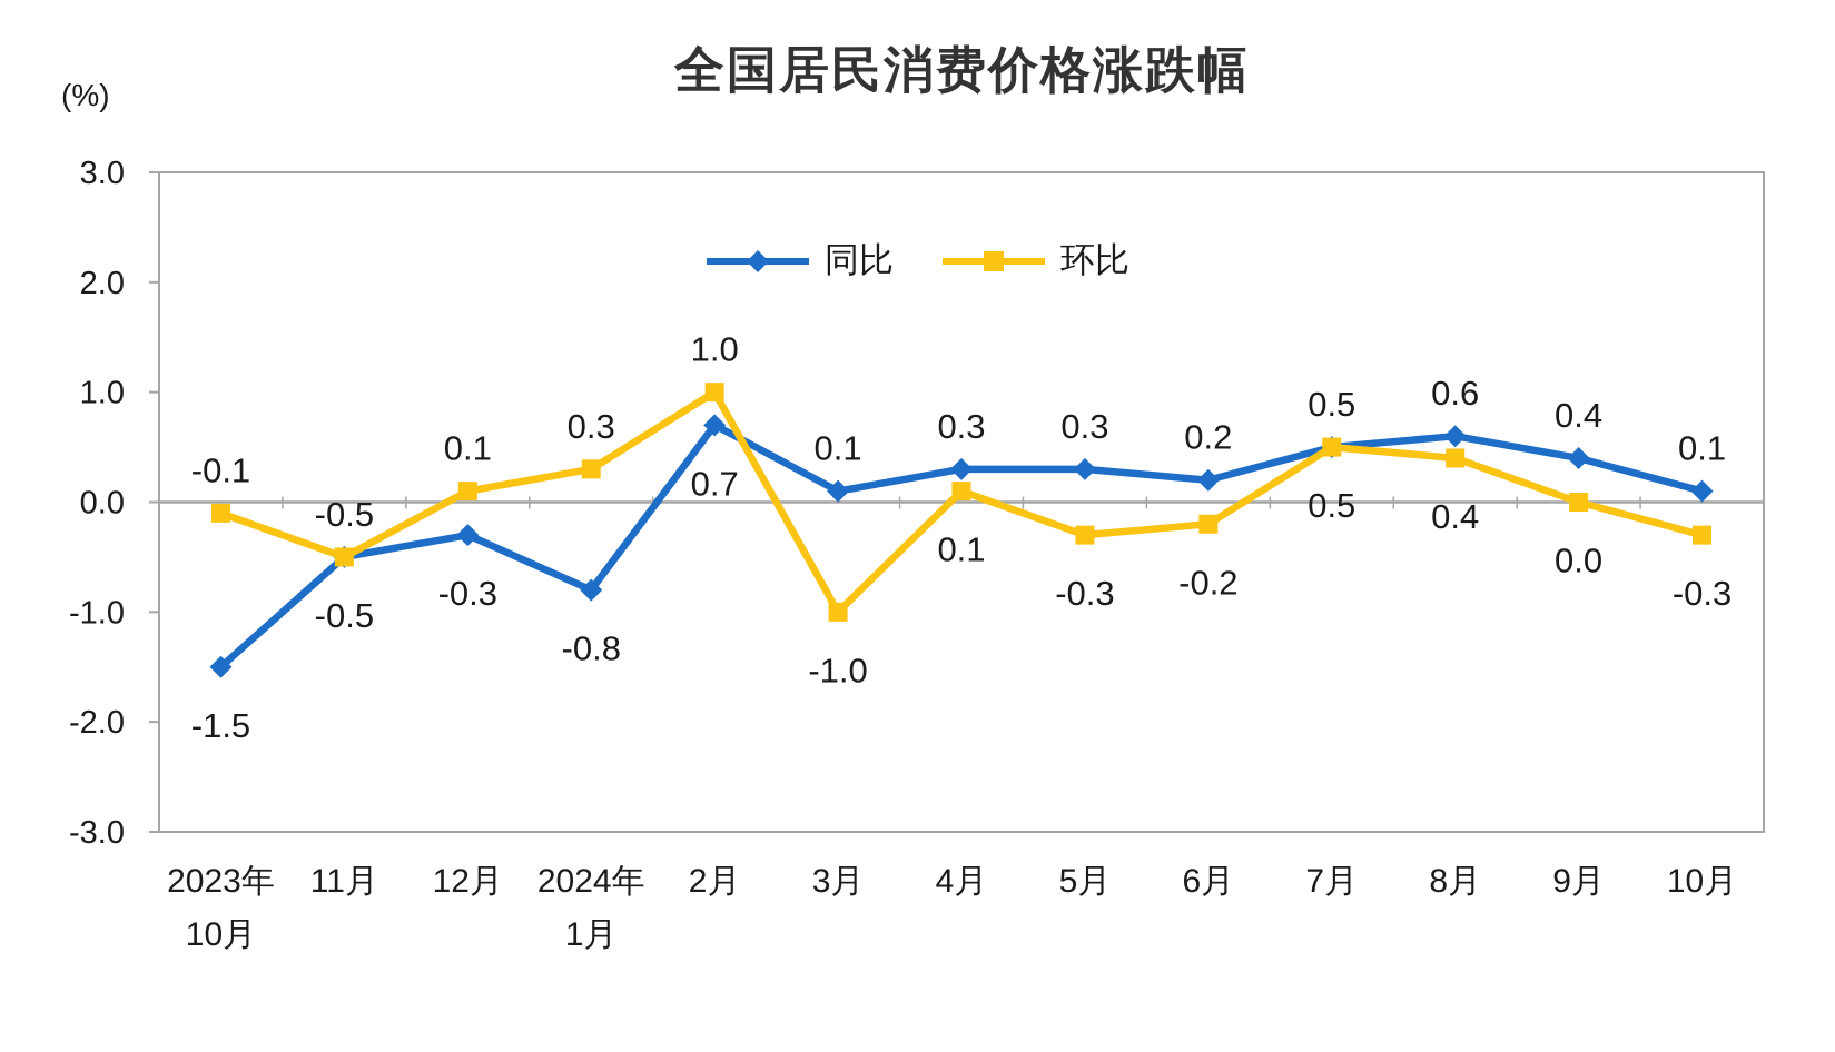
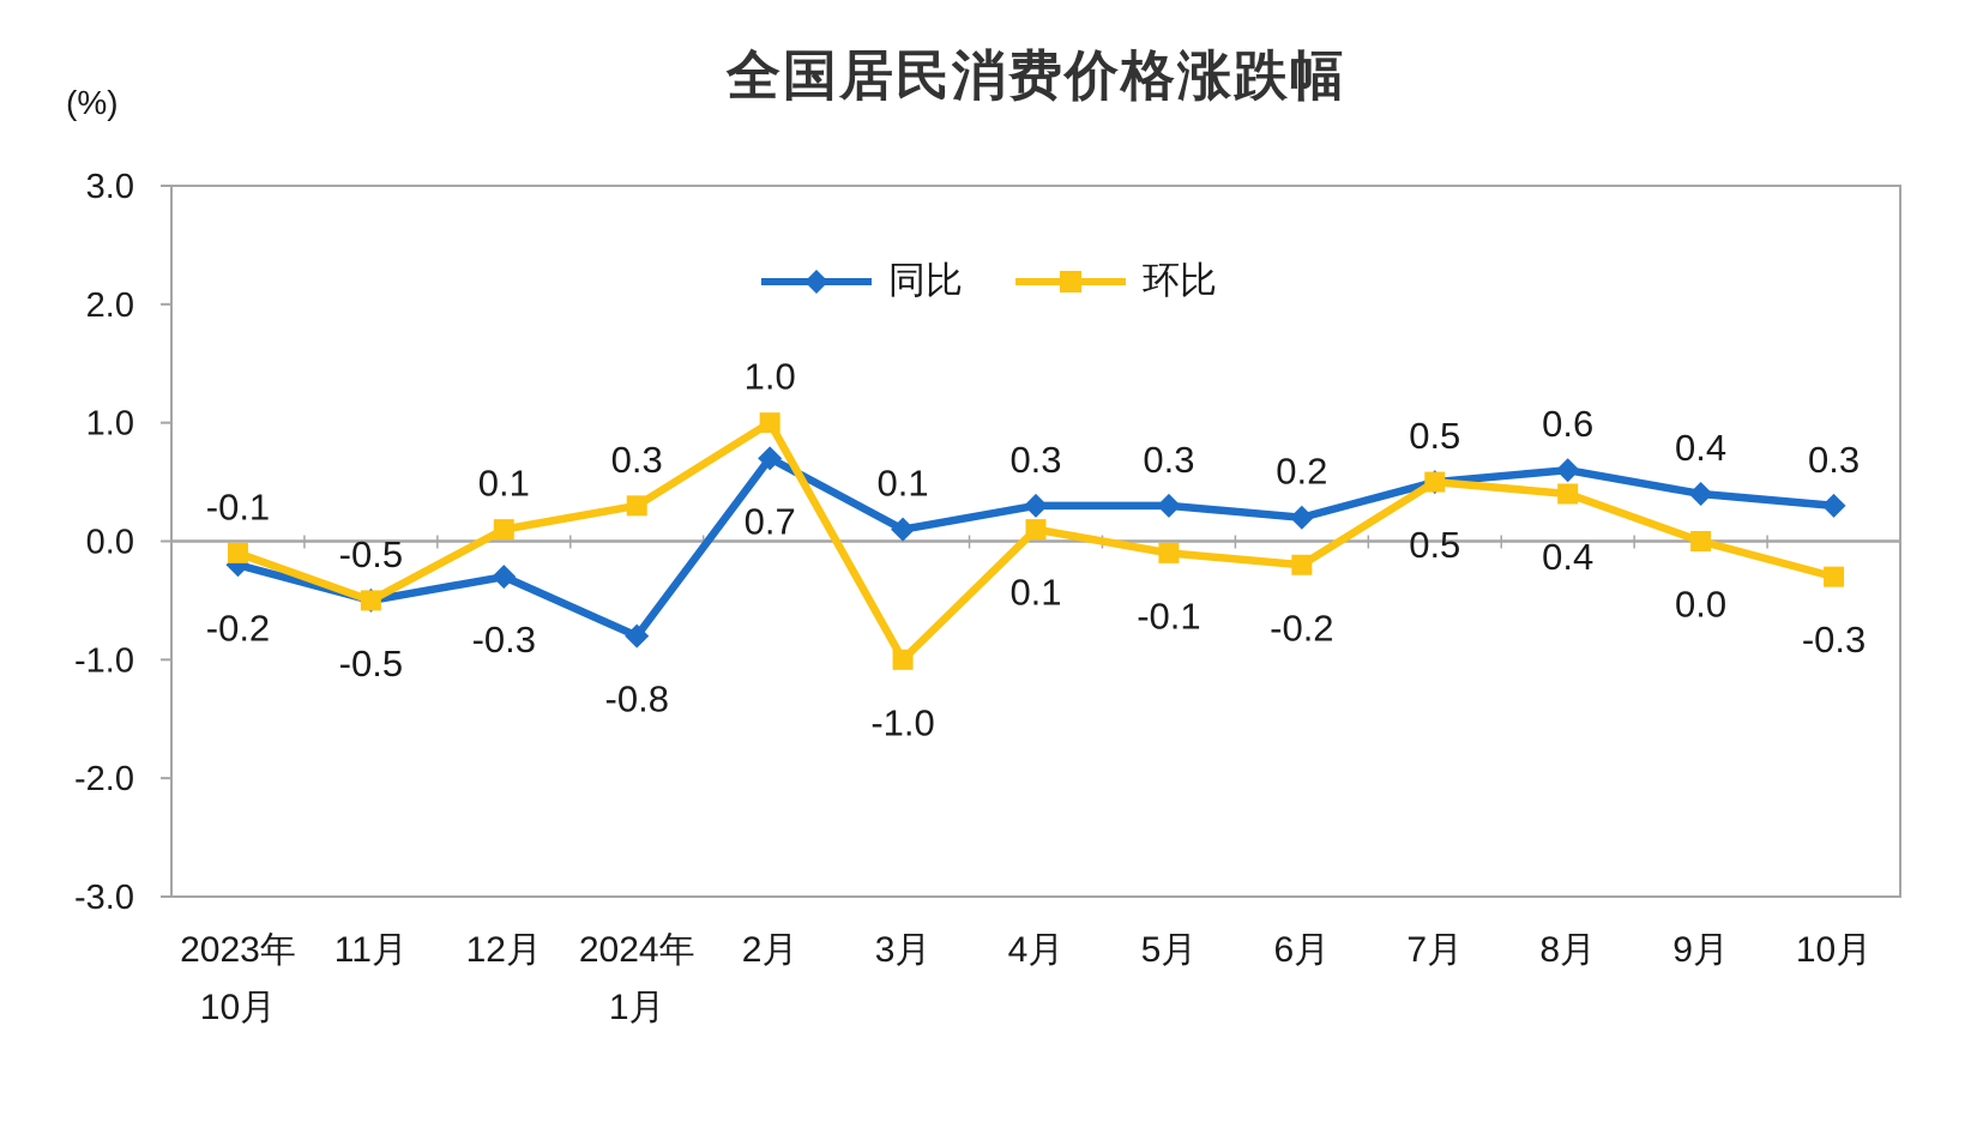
同比/2023年 10月: -1.5 -> -0.2
环比/5月: -0.3 -> -0.1
同比/10月: 0.1 -> 0.3
